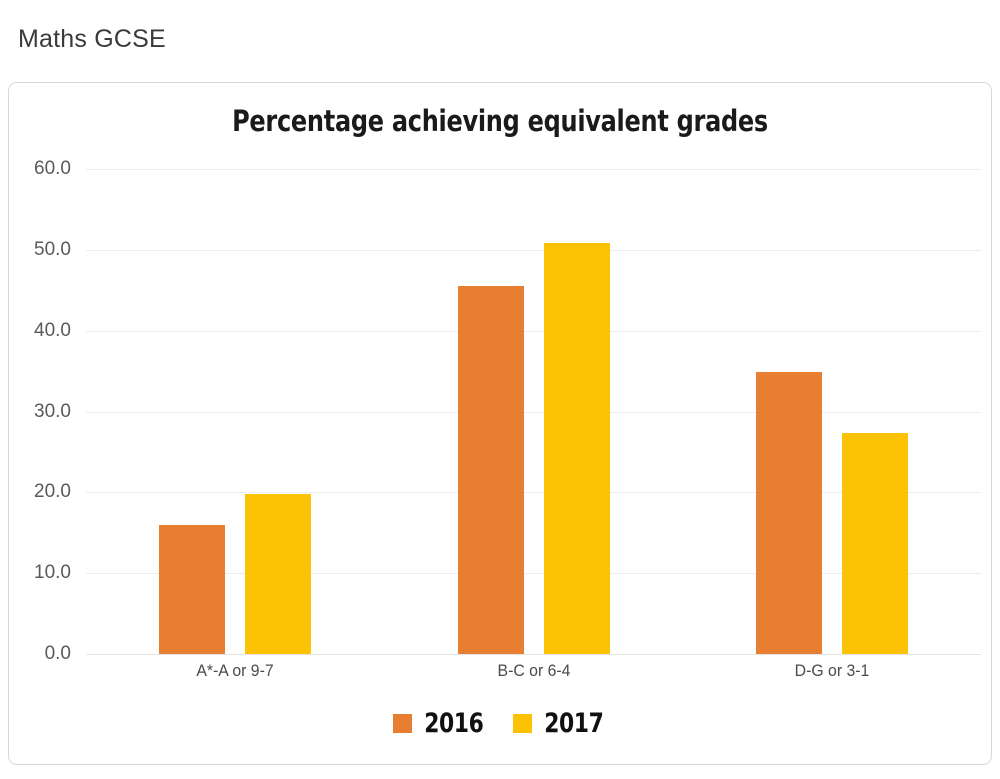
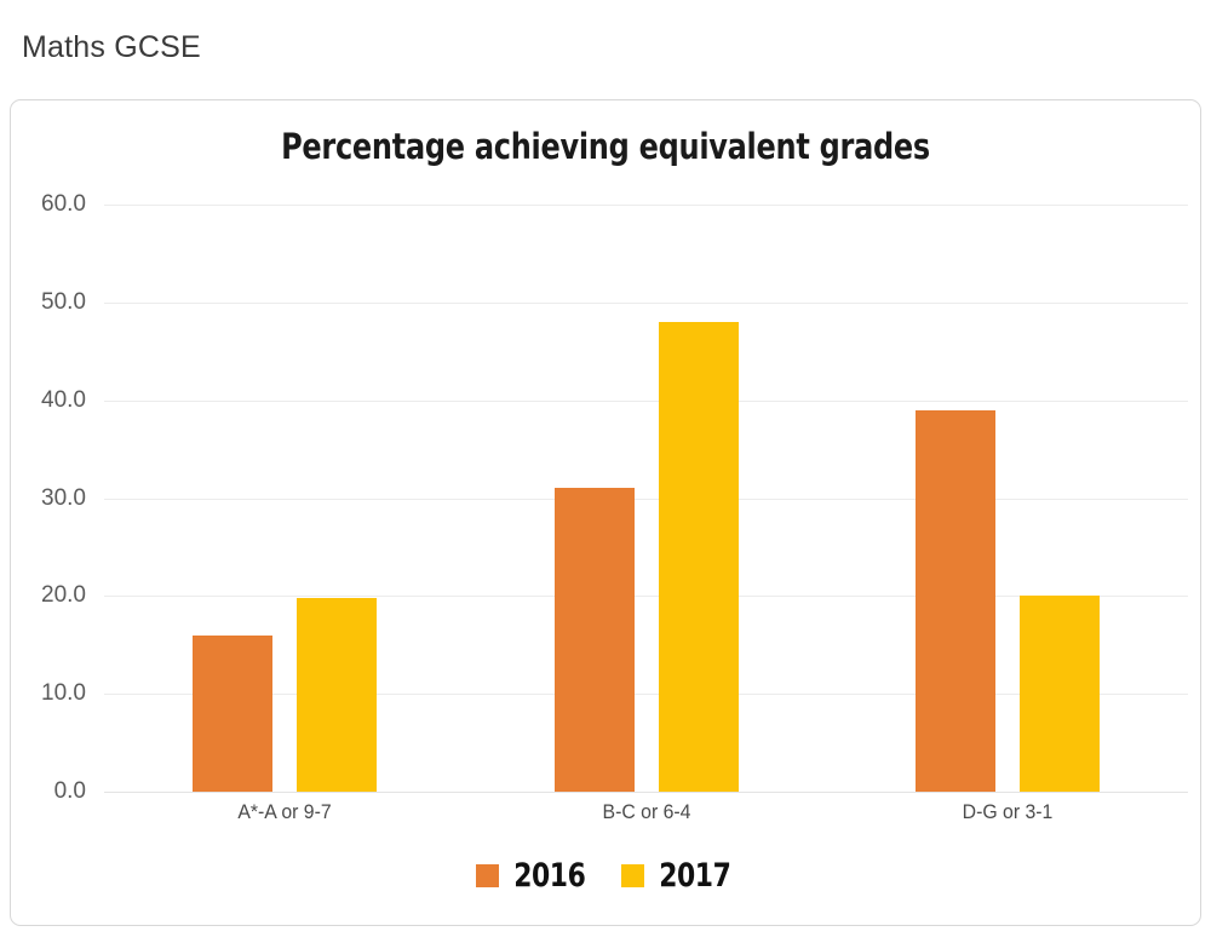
2016/B-C or 6-4: 46 -> 31
2017/B-C or 6-4: 51 -> 48
2016/D-G or 3-1: 35 -> 39
2017/D-G or 3-1: 27 -> 20
